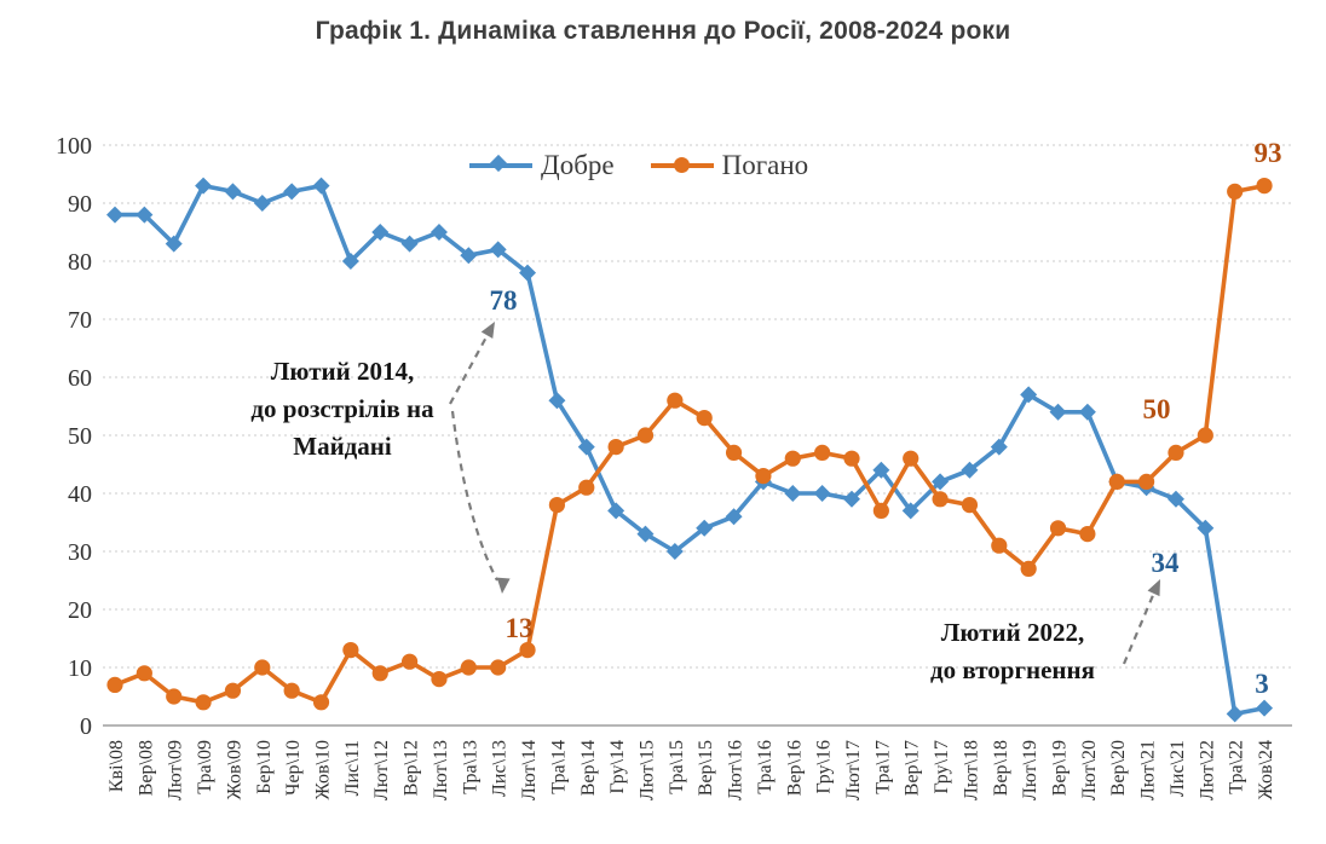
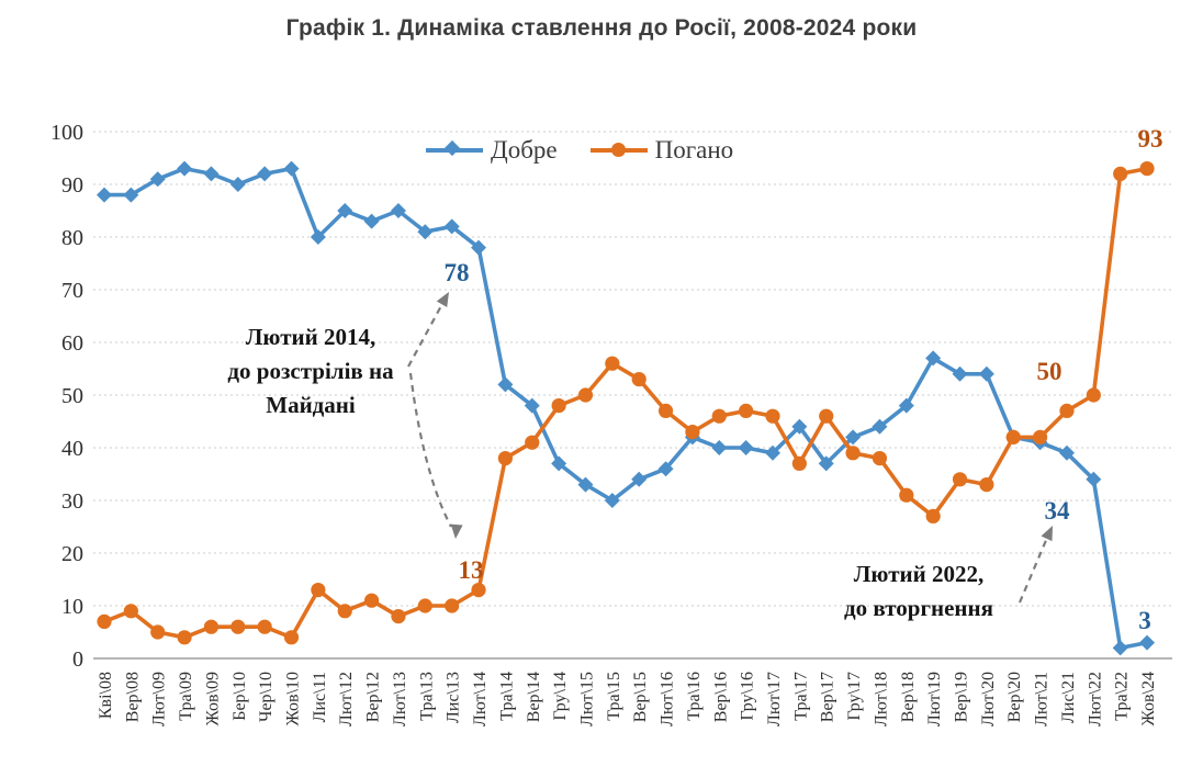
Добре/Лют\09: 83 -> 91
Погано/Бер\10: 10 -> 6
Добре/Тра\14: 56 -> 52
